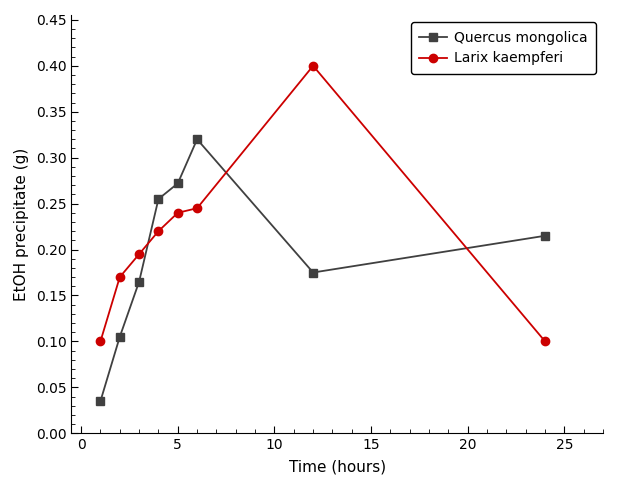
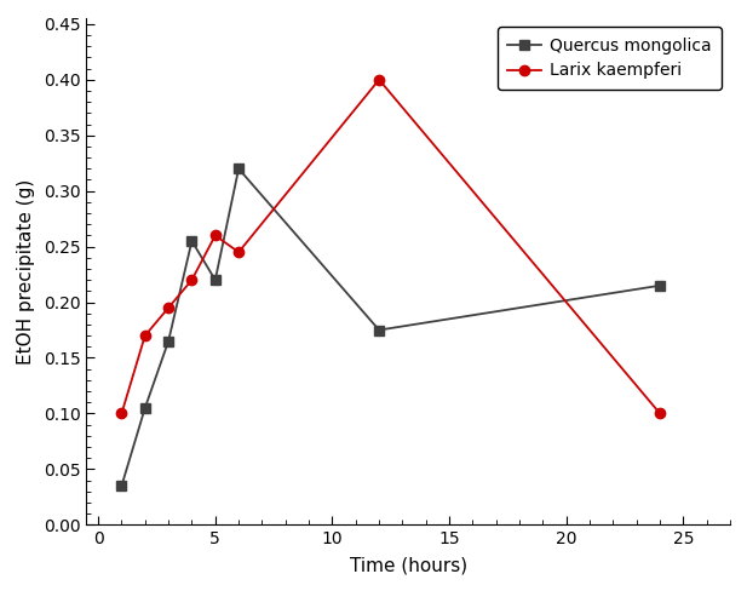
Quercus mongolica/5: 0.272 -> 0.220
Larix kaempferi/5: 0.240 -> 0.260
